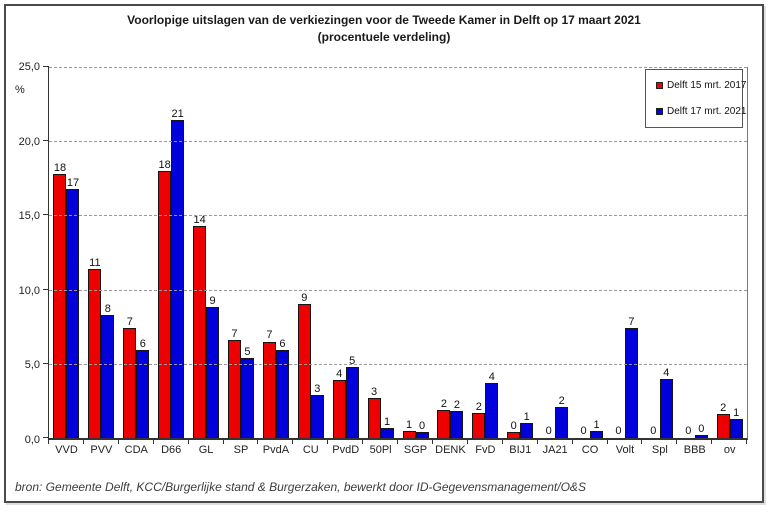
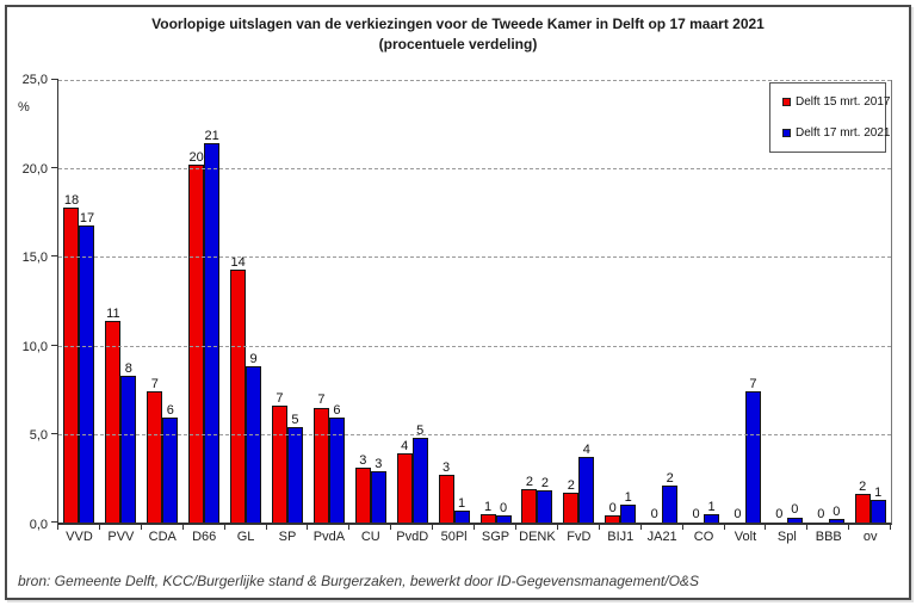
Delft 15 mrt. 2017/D66: 18 -> 20
Delft 15 mrt. 2017/CU: 9 -> 3
Delft 17 mrt. 2021/Spl: 4 -> 0
